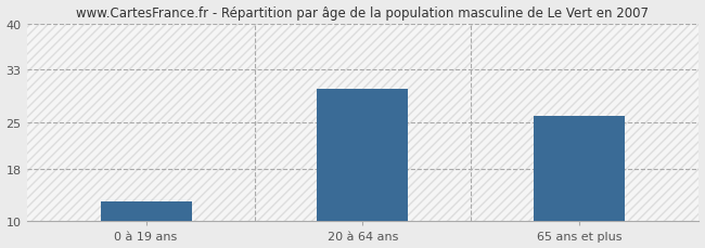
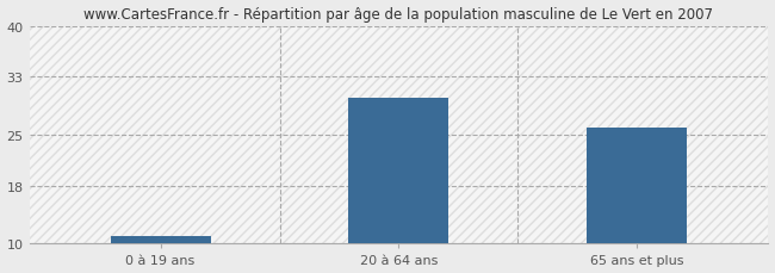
0 à 19 ans: 13 -> 11
